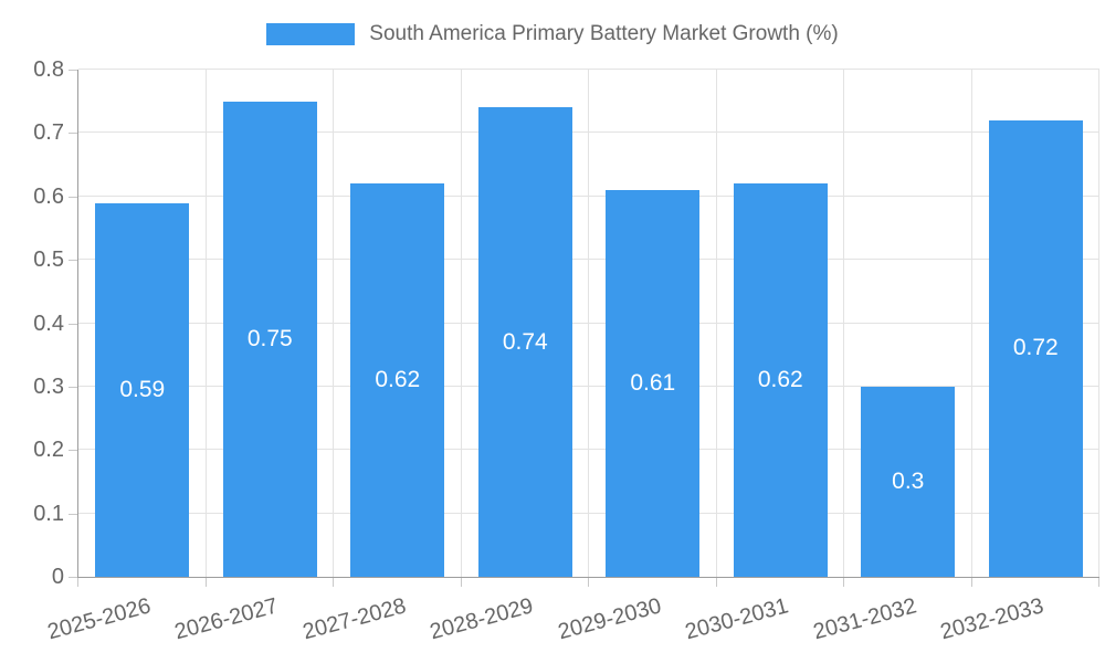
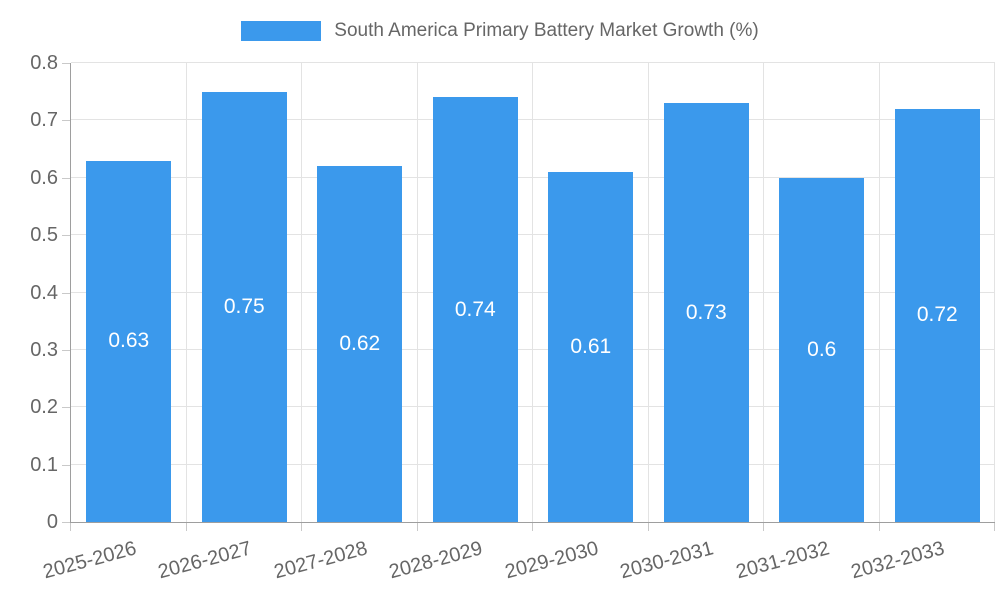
2025-2026: 0.59 -> 0.63
2030-2031: 0.62 -> 0.73
2031-2032: 0.3 -> 0.6
